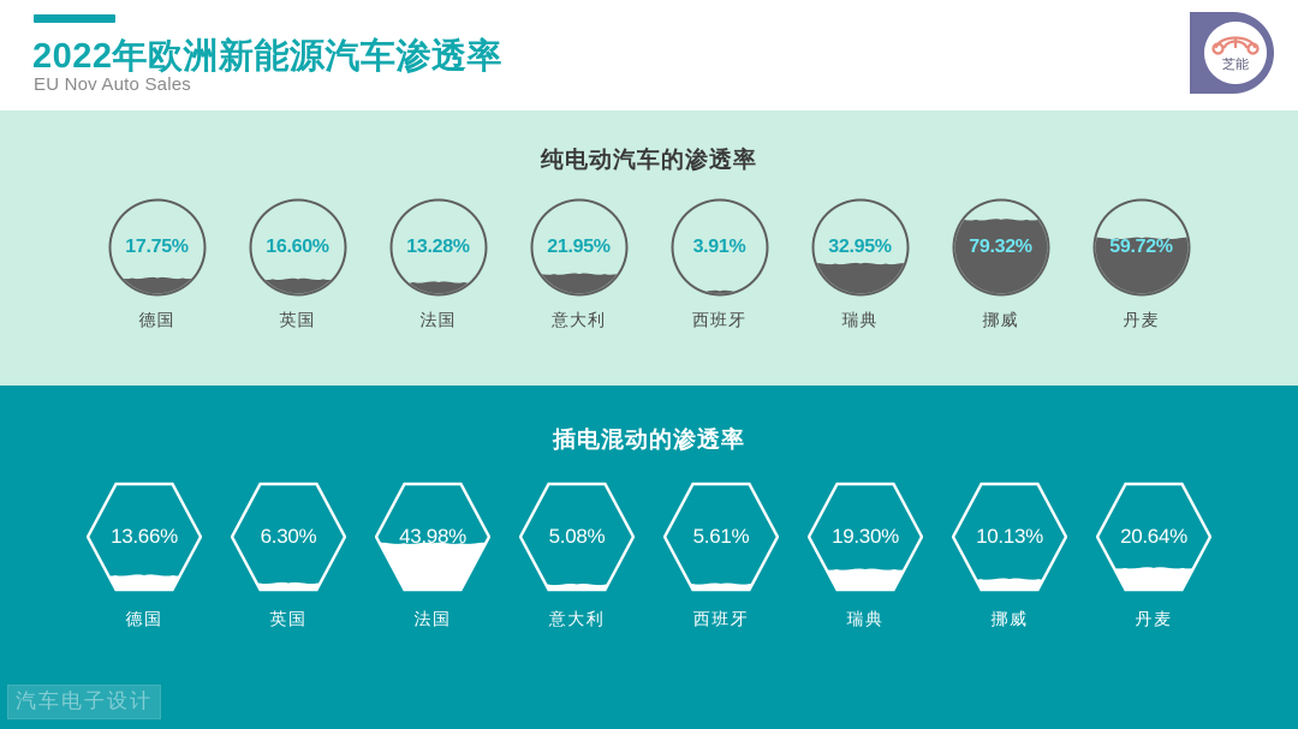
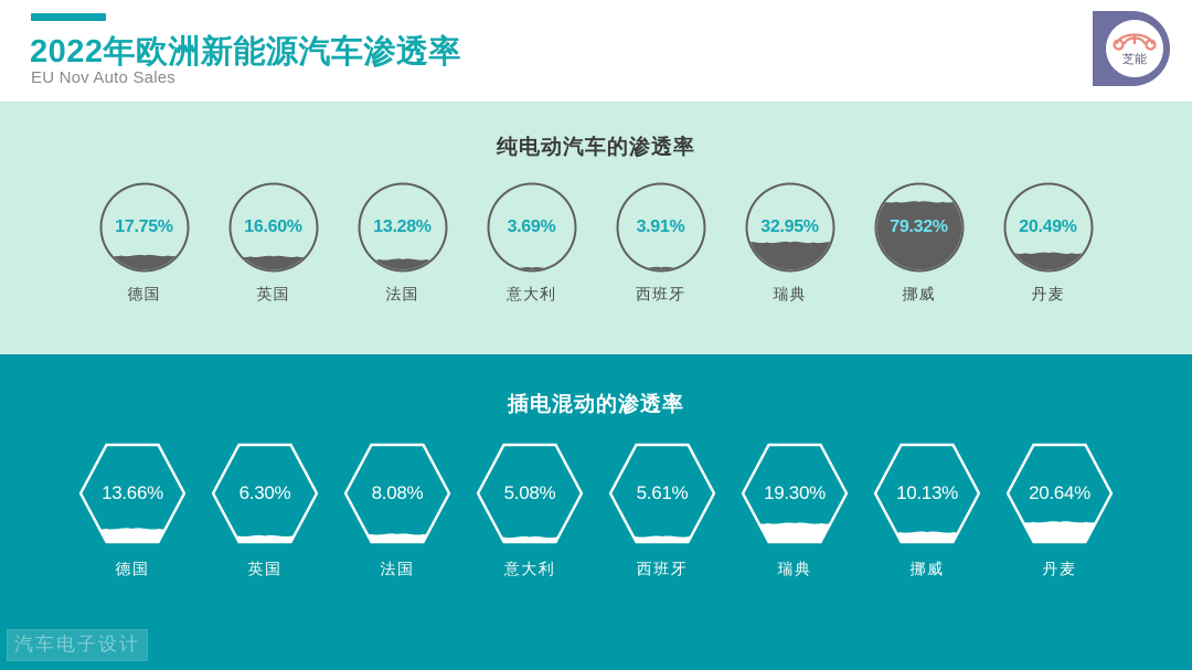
纯电动汽车的渗透率/意大利: 21.95% -> 3.69%
纯电动汽车的渗透率/丹麦: 59.72% -> 20.49%
插电混动的渗透率/法国: 43.98% -> 8.08%
